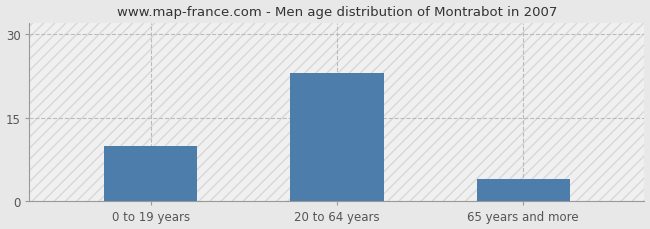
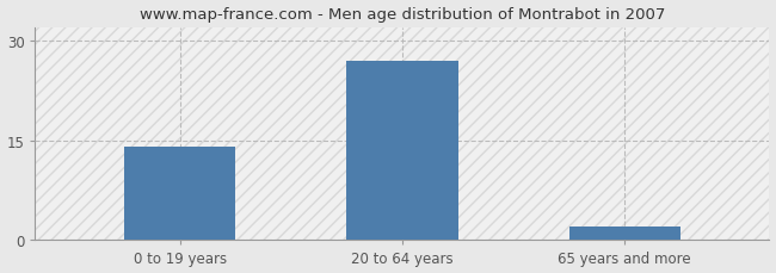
0 to 19 years: 10 -> 14
20 to 64 years: 23 -> 27
65 years and more: 4 -> 2
